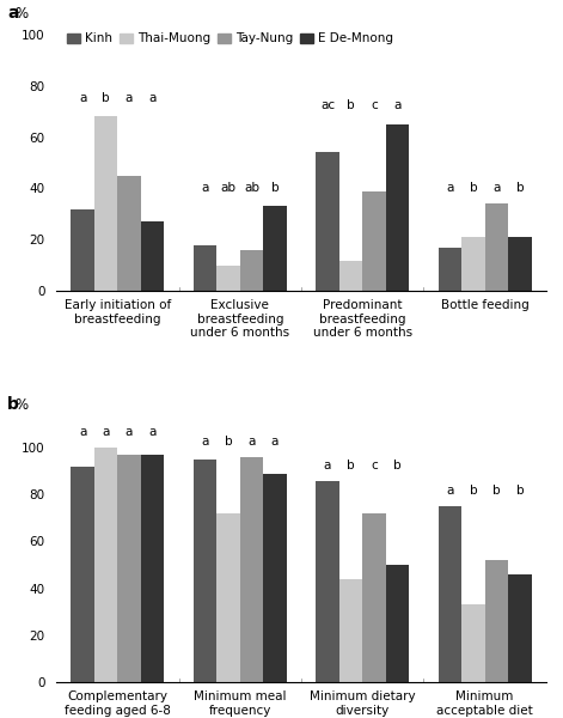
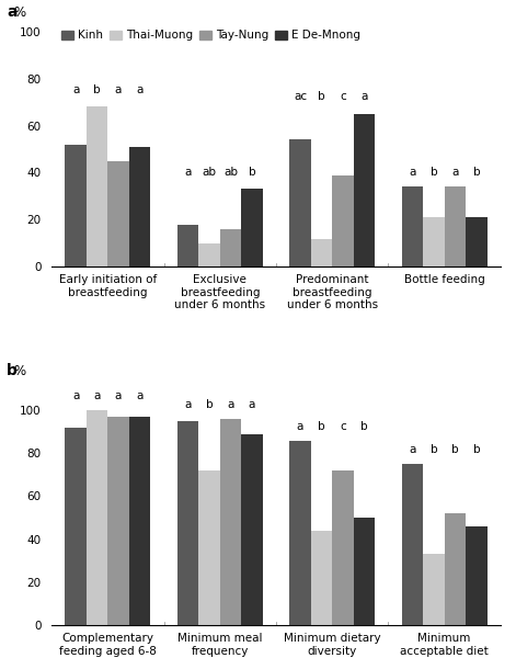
Kinh/Early initiation of breastfeeding: 32 -> 52
E De-Mnong/Early initiation of breastfeeding: 27 -> 51
Kinh/Bottle feeding: 17 -> 34
